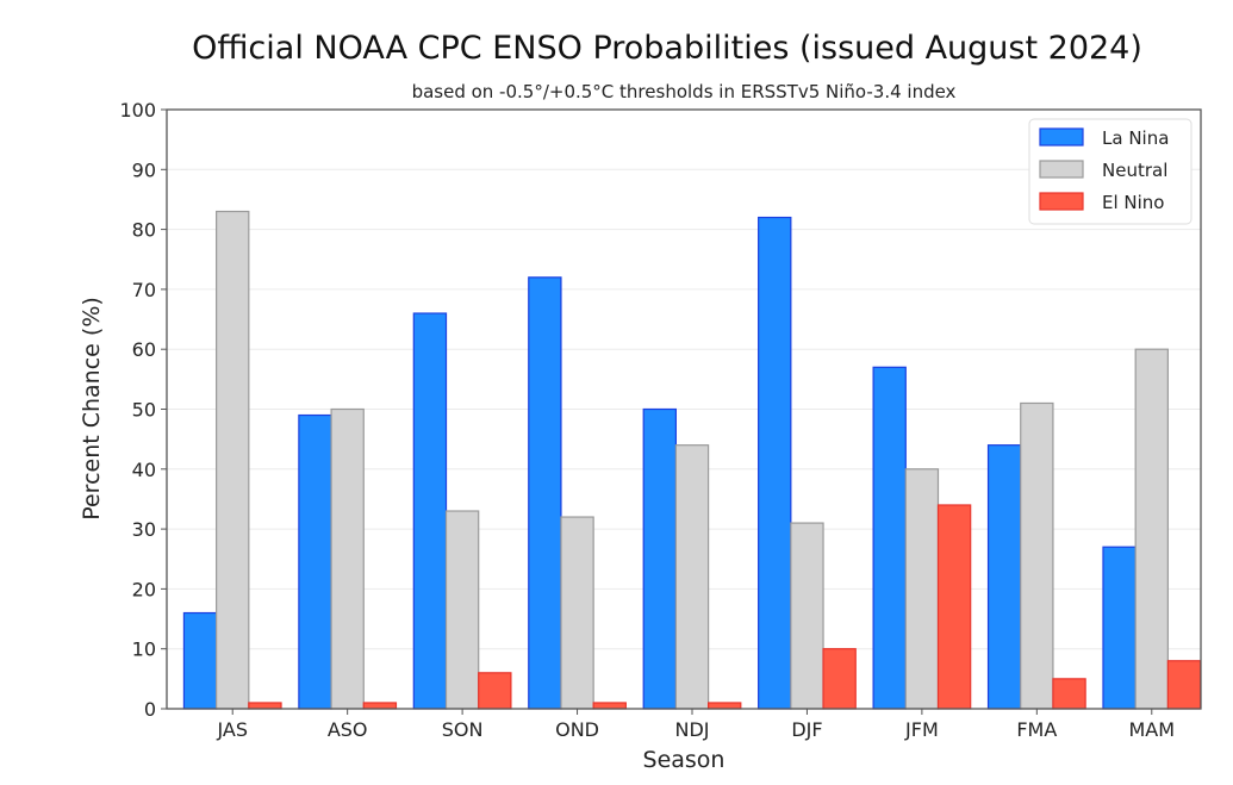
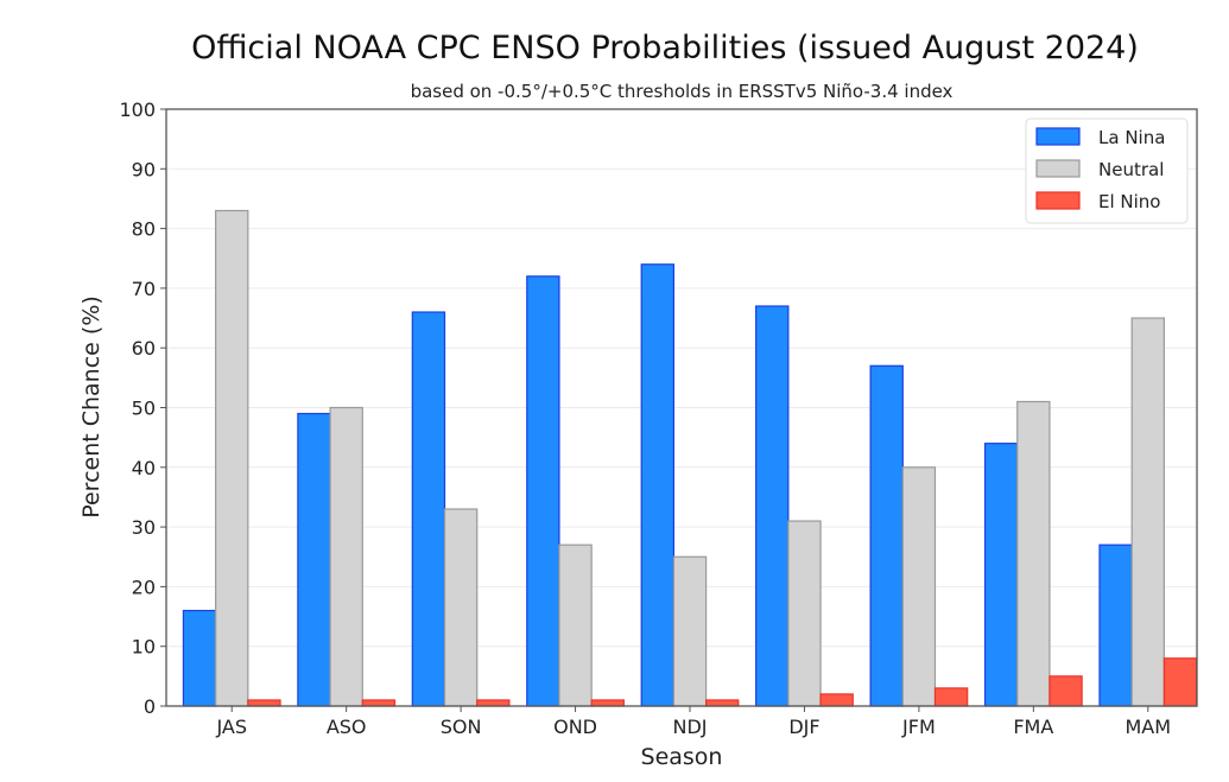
El Nino/SON: 6 -> 1
Neutral/OND: 32 -> 27
La Nina/NDJ: 50 -> 74
Neutral/NDJ: 44 -> 25
La Nina/DJF: 82 -> 67
El Nino/DJF: 10 -> 2
El Nino/JFM: 34 -> 3
Neutral/MAM: 60 -> 65
